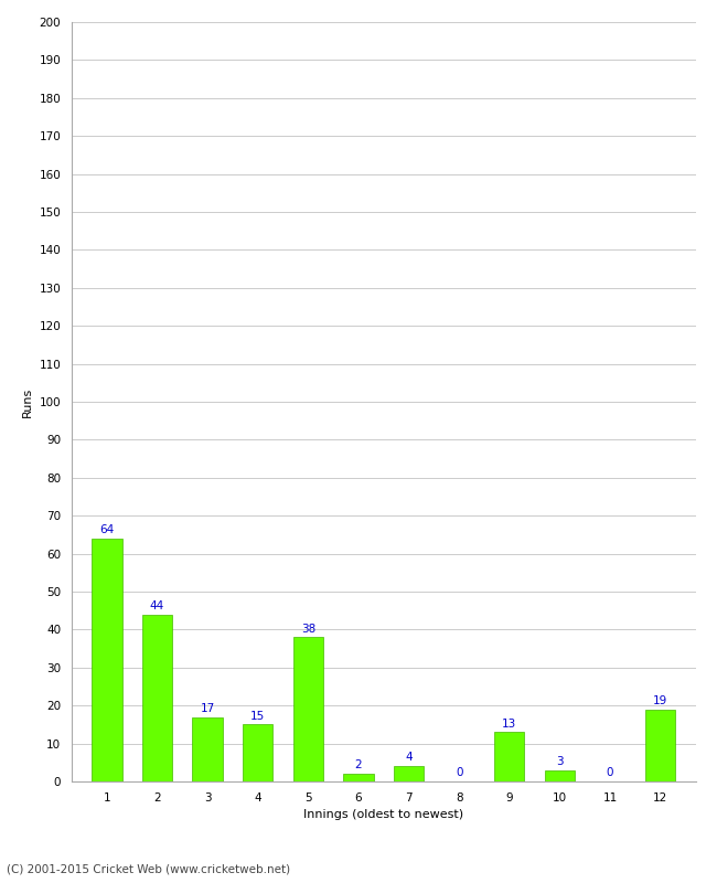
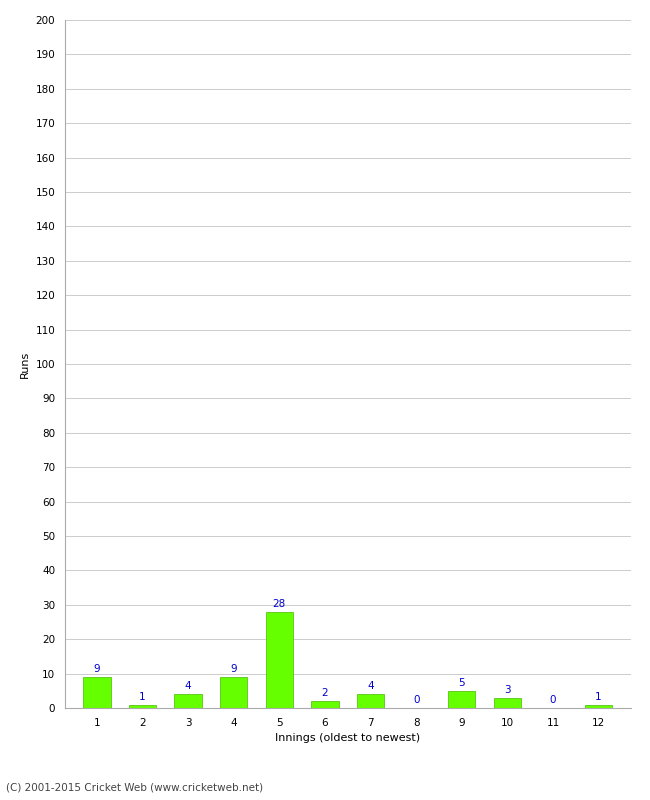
1: 64 -> 9
2: 44 -> 1
3: 17 -> 4
4: 15 -> 9
5: 38 -> 28
9: 13 -> 5
12: 19 -> 1
